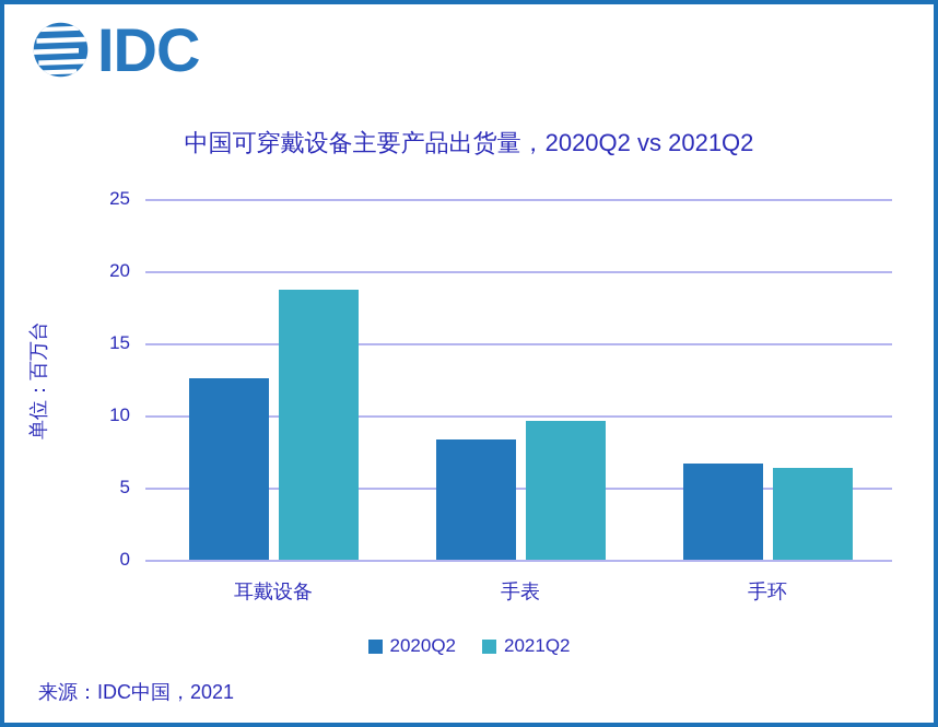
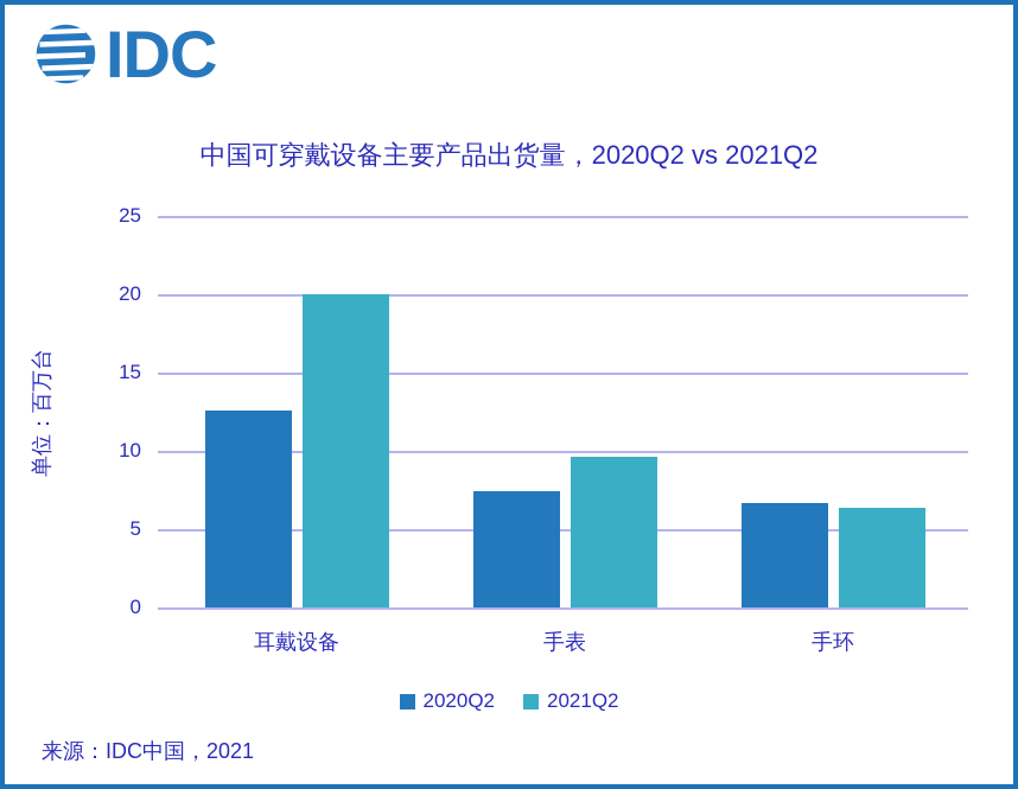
2021Q2/耳戴设备: 18.7 -> 20.0
2020Q2/手表: 8.3 -> 7.4
